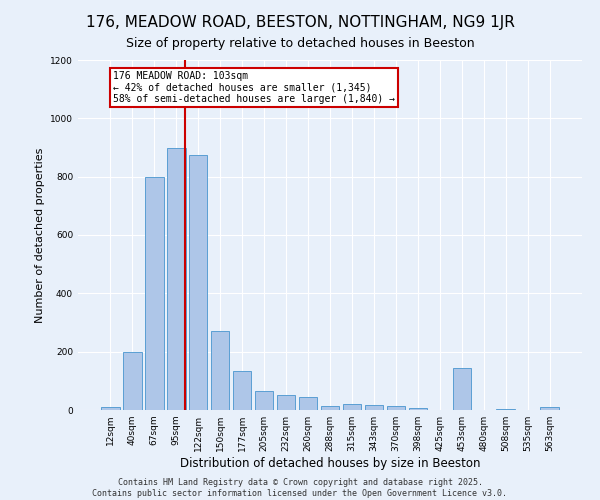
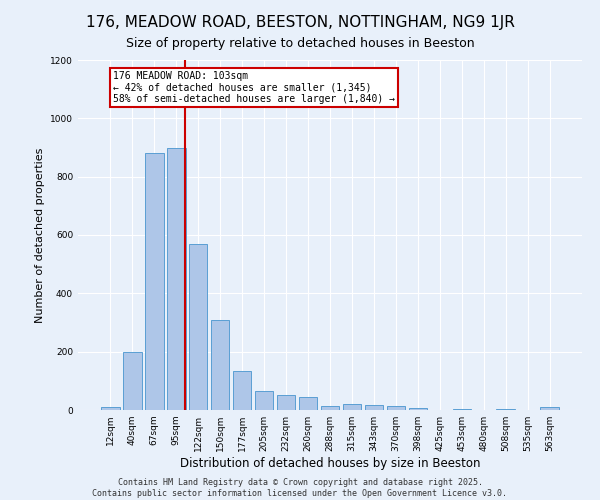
67sqm: 800 -> 880
122sqm: 875 -> 570
150sqm: 270 -> 310
453sqm: 145 -> 3
